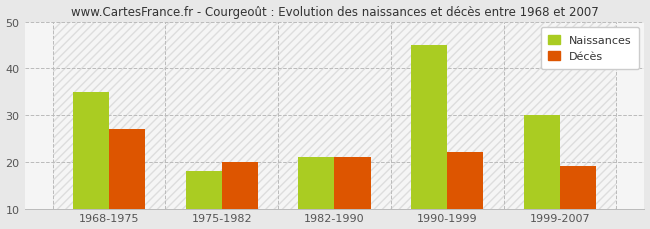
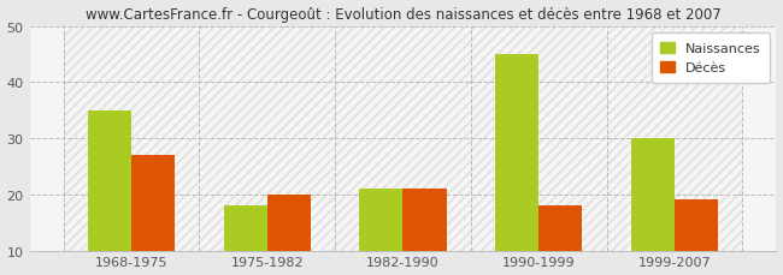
Décès/1990-1999: 22 -> 18
